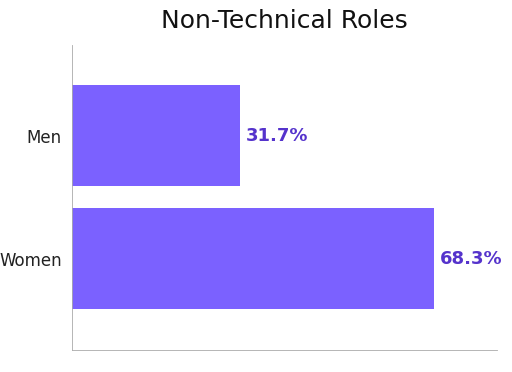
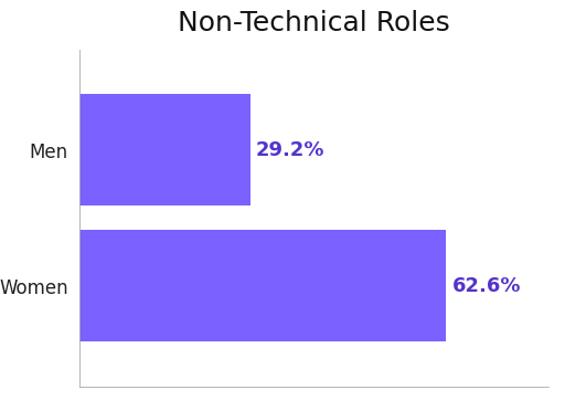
Men: 31.7% -> 29.2%
Women: 68.3% -> 62.6%
